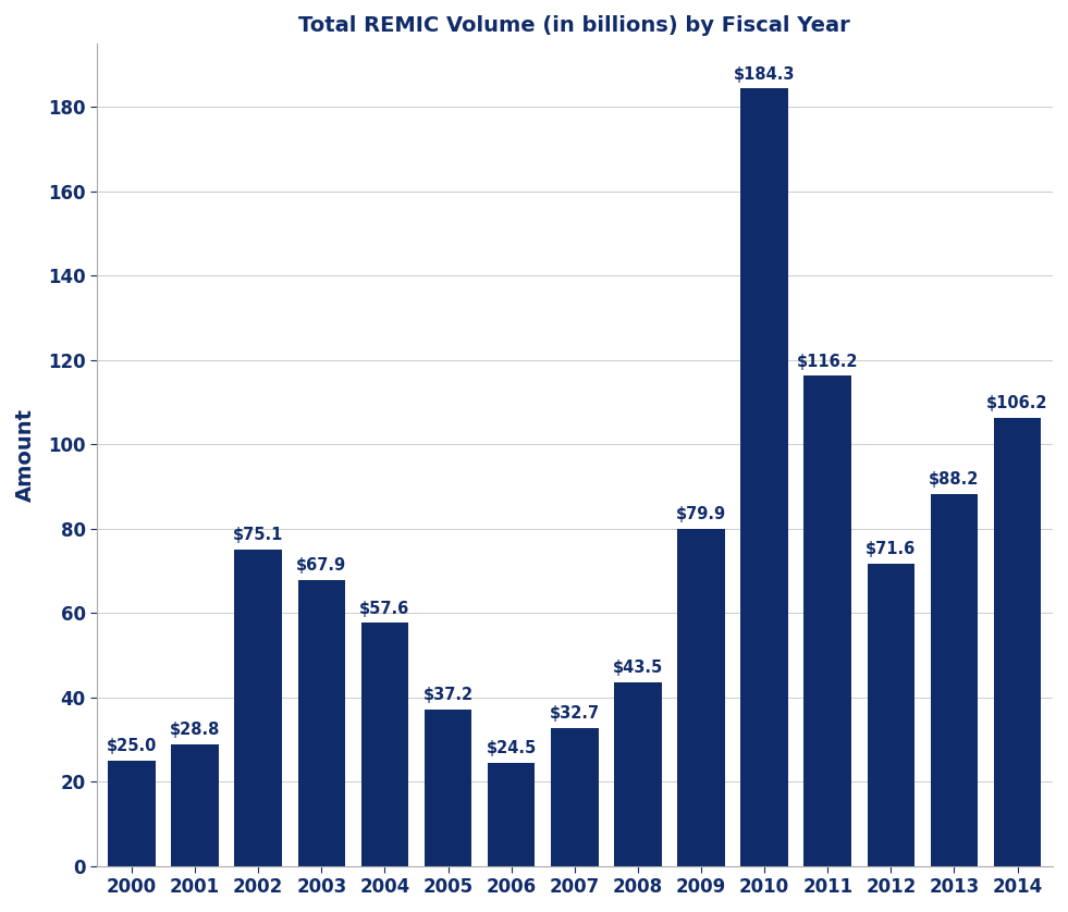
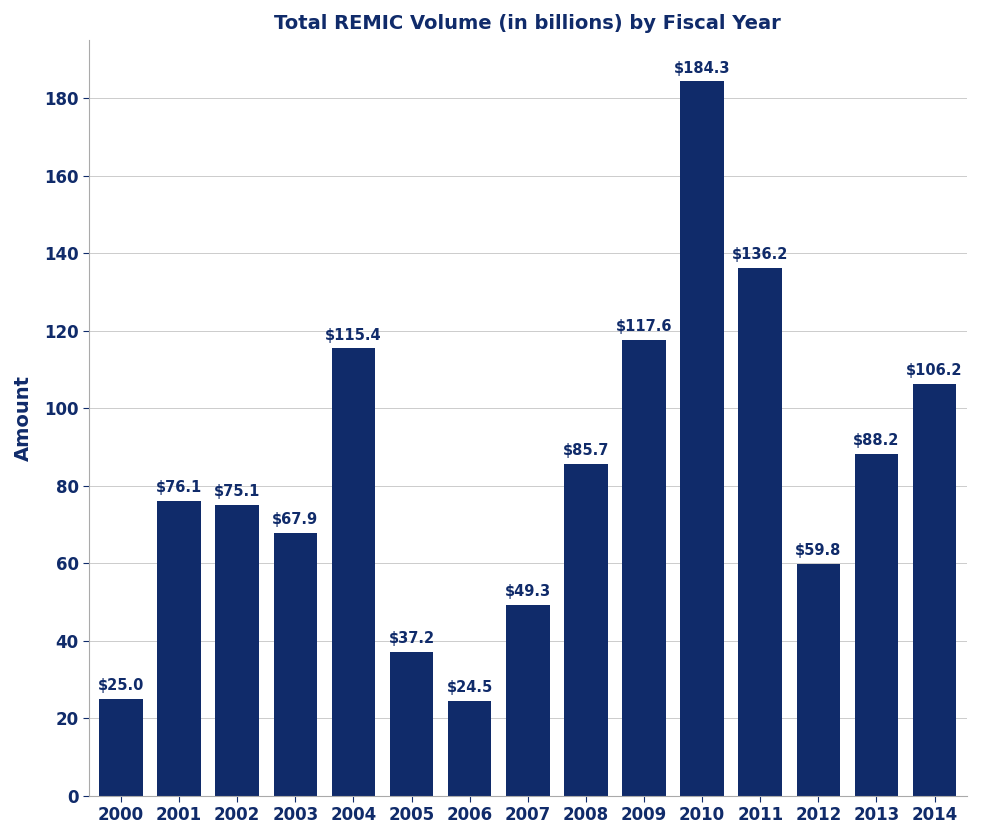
2001: $28.8 -> $76.1
2004: $57.6 -> $115.4
2007: $32.7 -> $49.3
2008: $43.5 -> $85.7
2009: $79.9 -> $117.6
2011: $116.2 -> $136.2
2012: $71.6 -> $59.8
